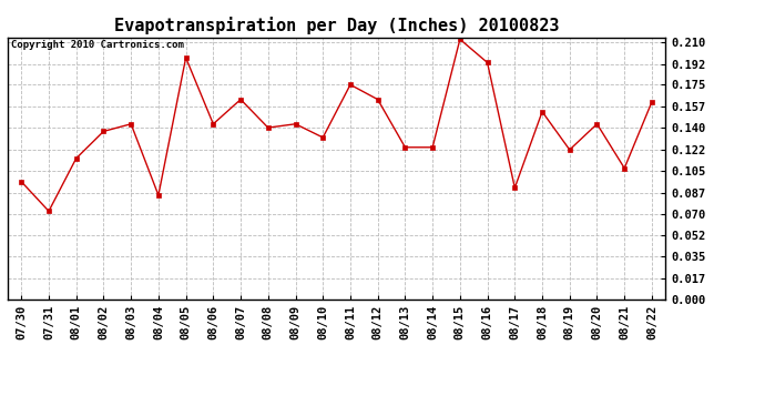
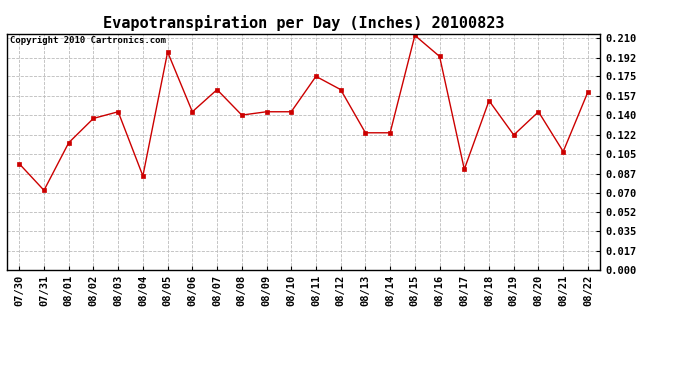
08/10: 0.132 -> 0.143
